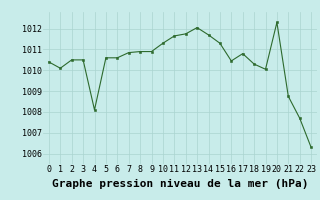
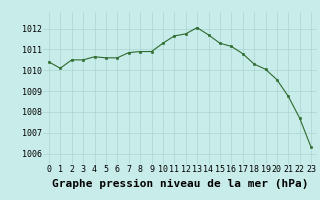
4: 1008.10 -> 1010.65
16: 1010.45 -> 1011.15
20: 1012.30 -> 1009.55
